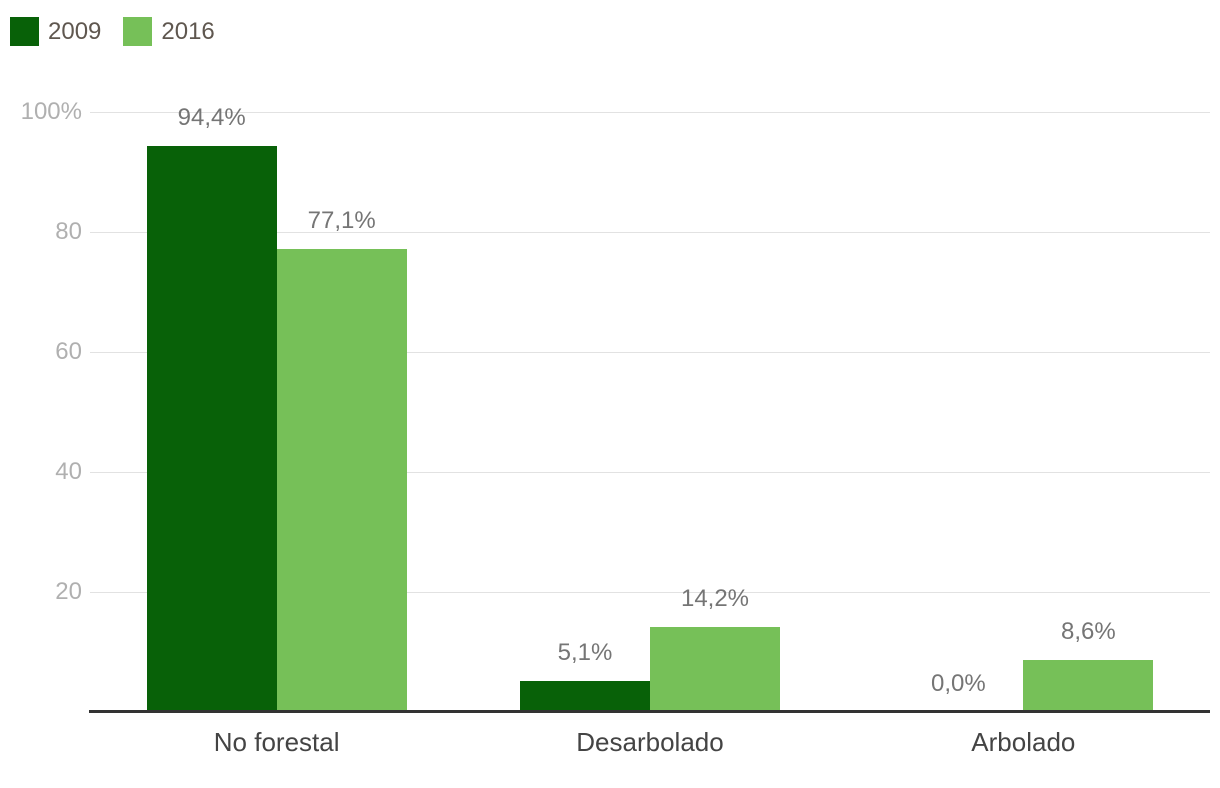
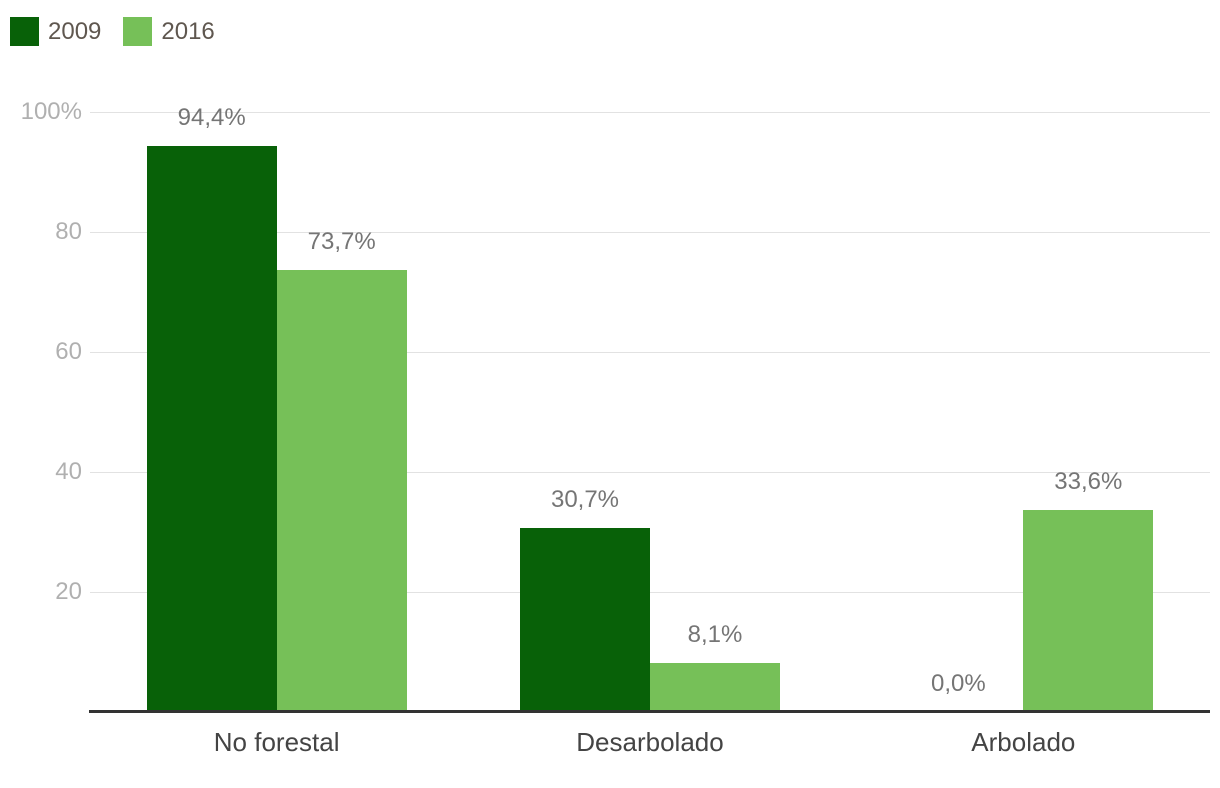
2016/No forestal: 77,1% -> 73,7%
2009/Desarbolado: 5,1% -> 30,7%
2016/Desarbolado: 14,2% -> 8,1%
2016/Arbolado: 8,6% -> 33,6%
